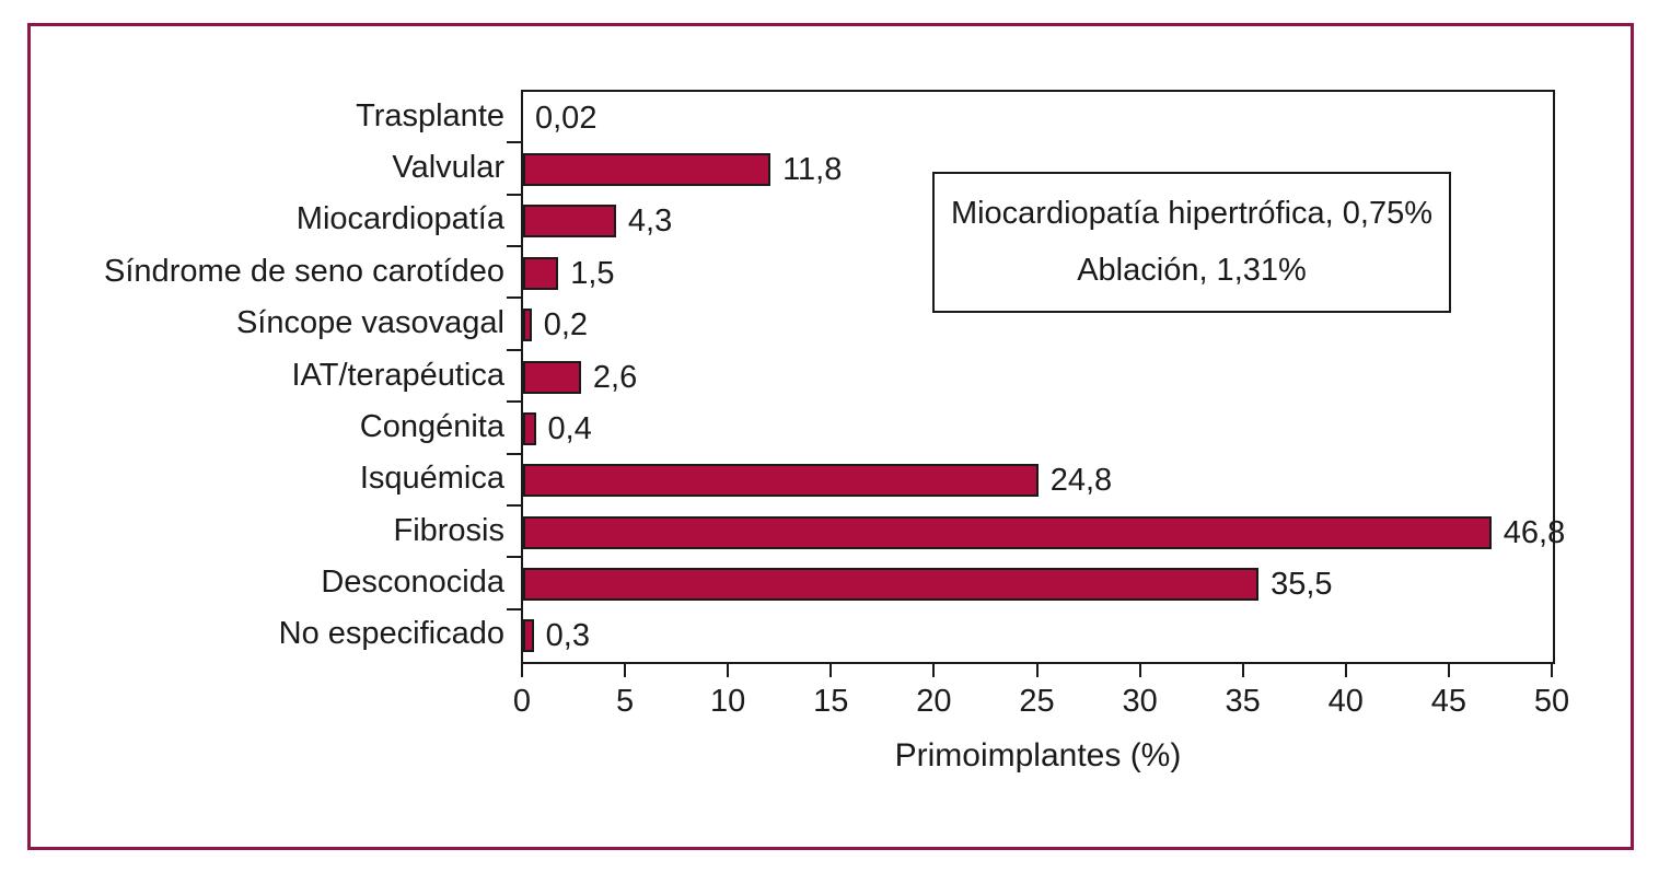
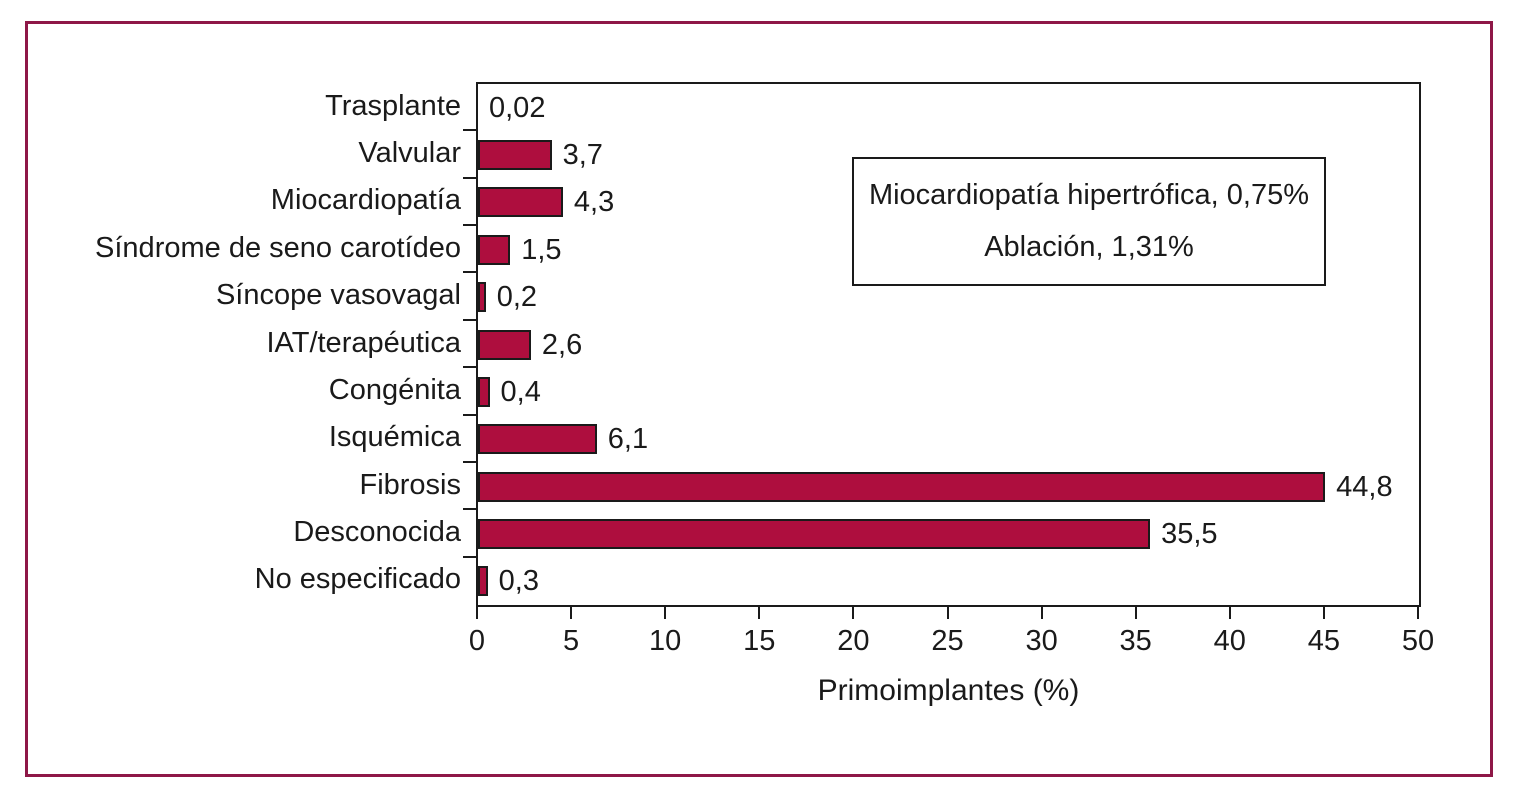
Valvular: 11,8 -> 3,7
Isquémica: 24,8 -> 6,1
Fibrosis: 46,8 -> 44,8
